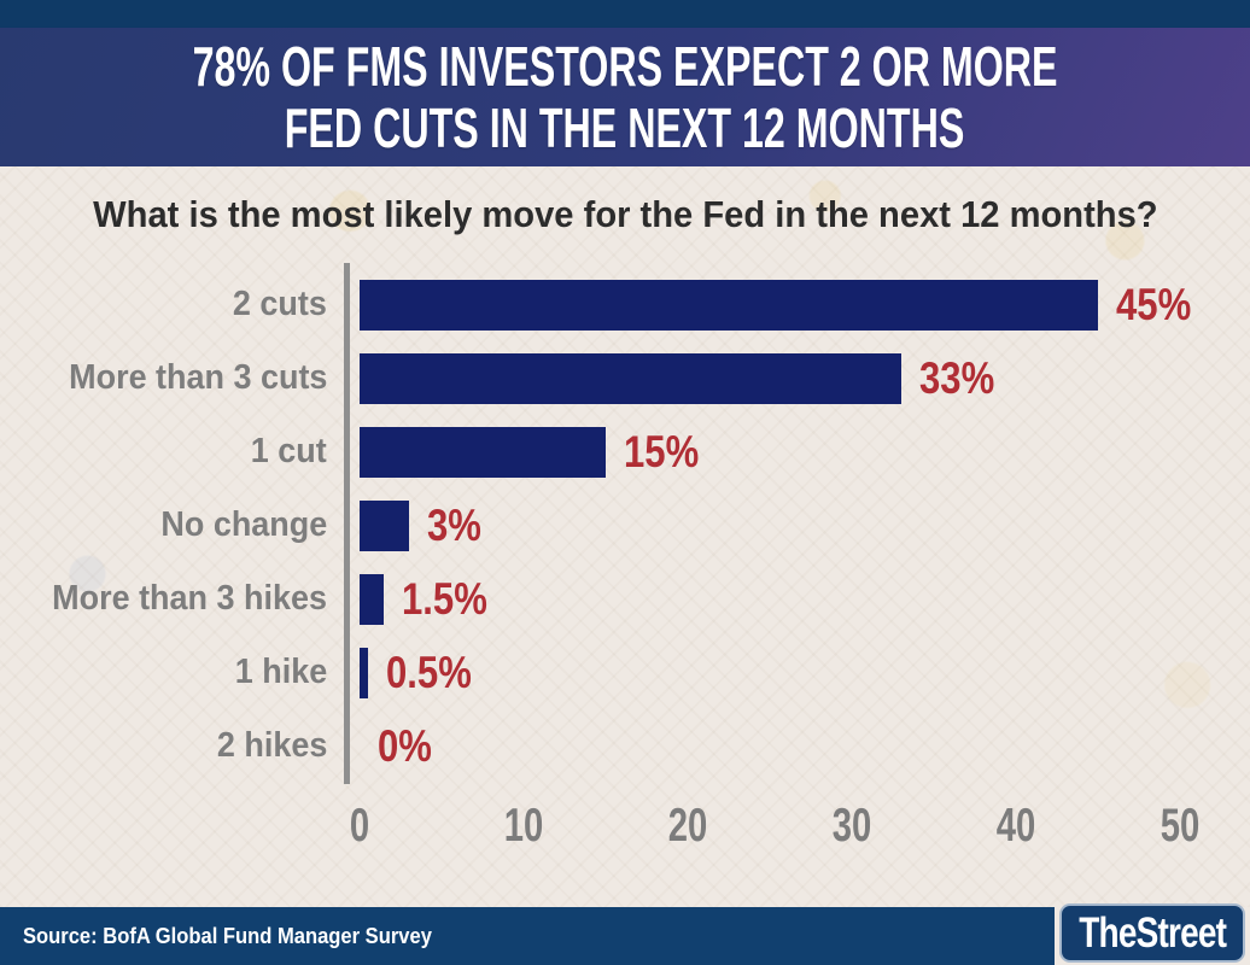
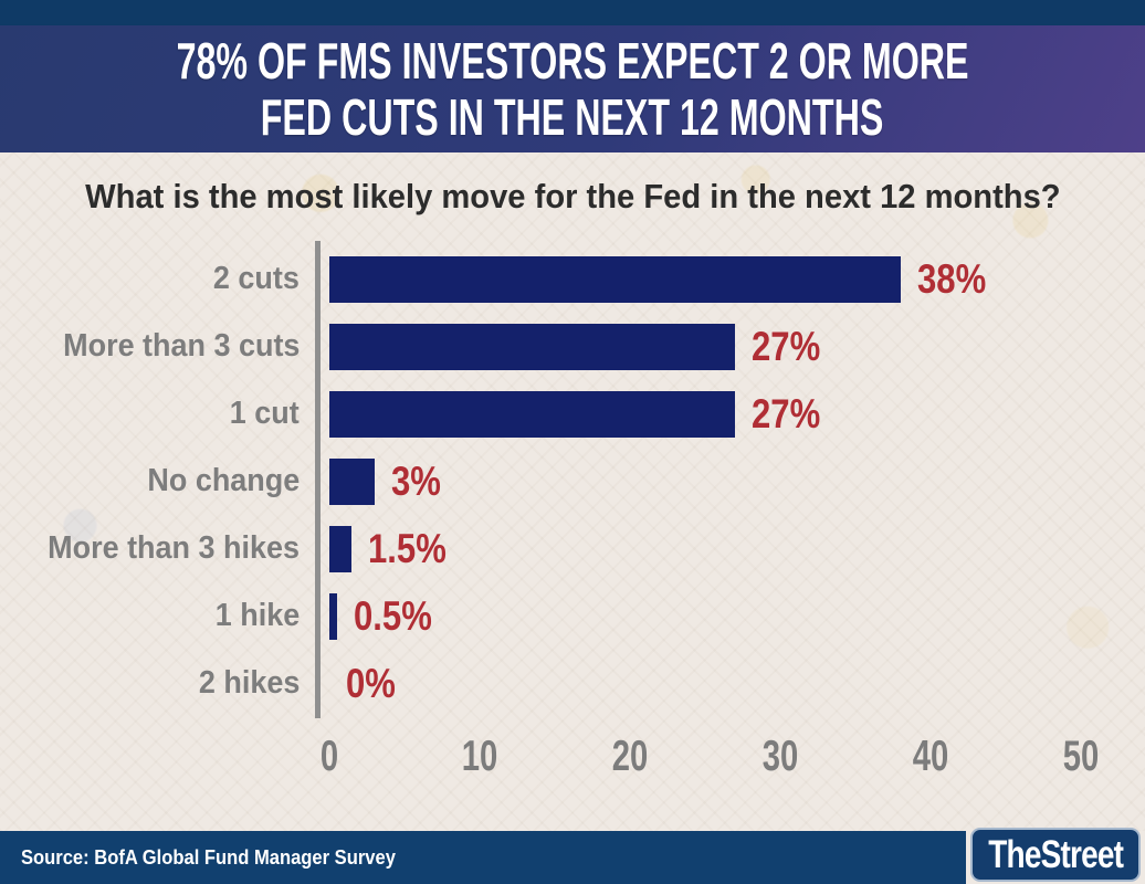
2 cuts: 45% -> 38%
More than 3 cuts: 33% -> 27%
1 cut: 15% -> 27%
